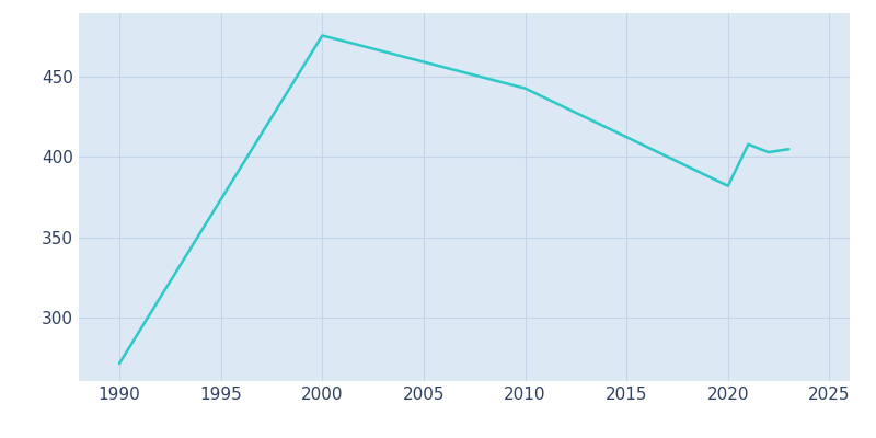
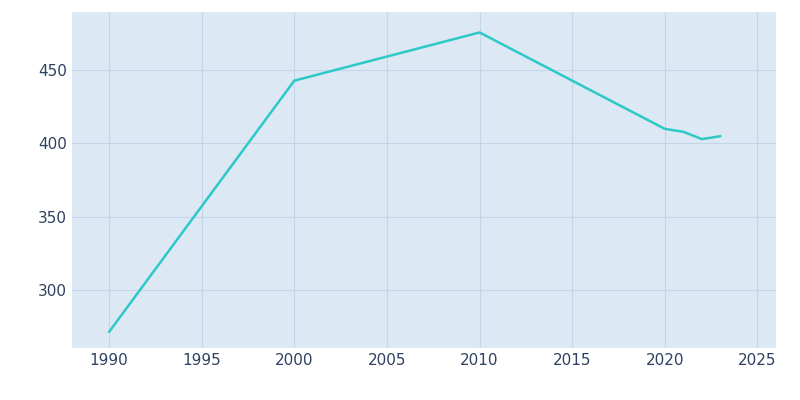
2000: 476 -> 443
2010: 443 -> 476
2020: 382 -> 410
